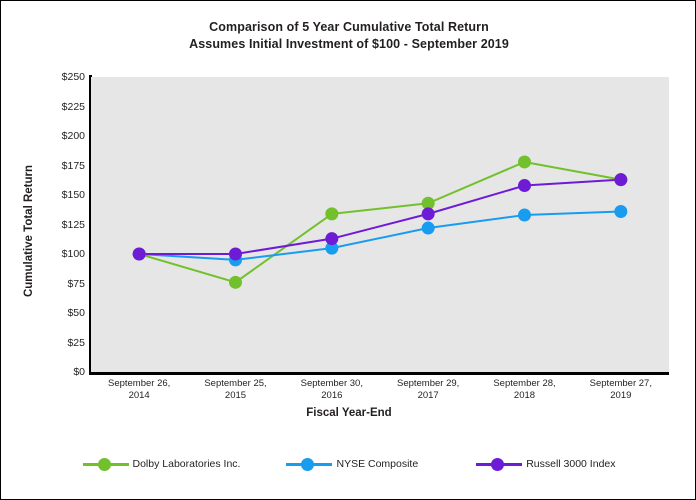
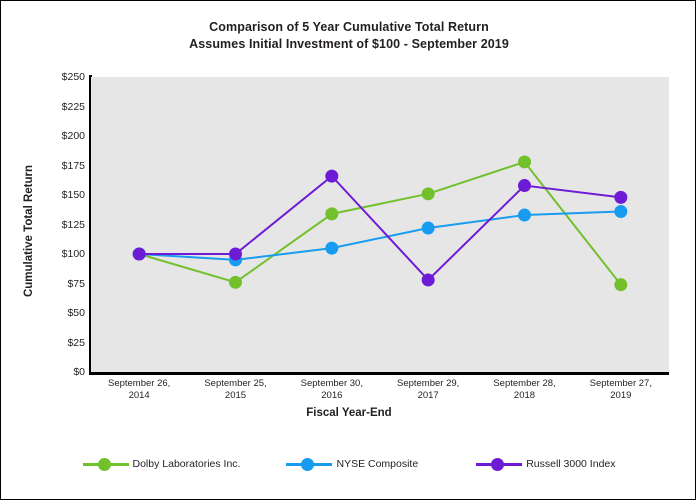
Russell 3000 Index/September 30, 2016: $113 -> $166
Dolby Laboratories Inc./September 29, 2017: $143 -> $151
Russell 3000 Index/September 29, 2017: $134 -> $78
Dolby Laboratories Inc./September 27, 2019: $163 -> $74
Russell 3000 Index/September 27, 2019: $163 -> $148
